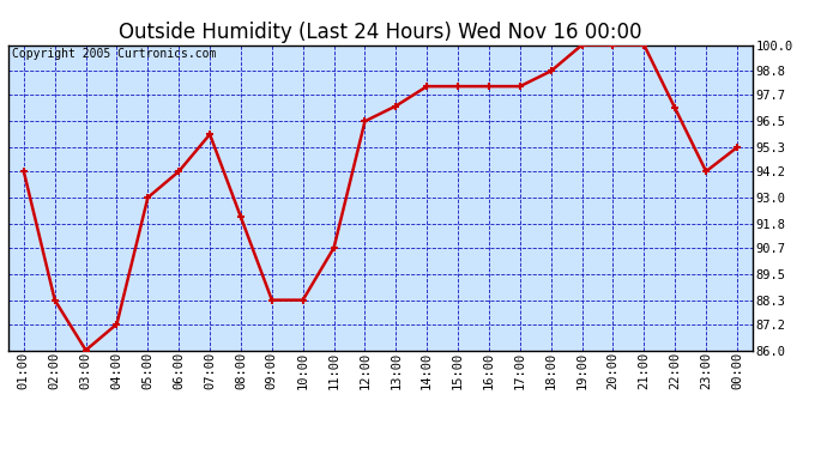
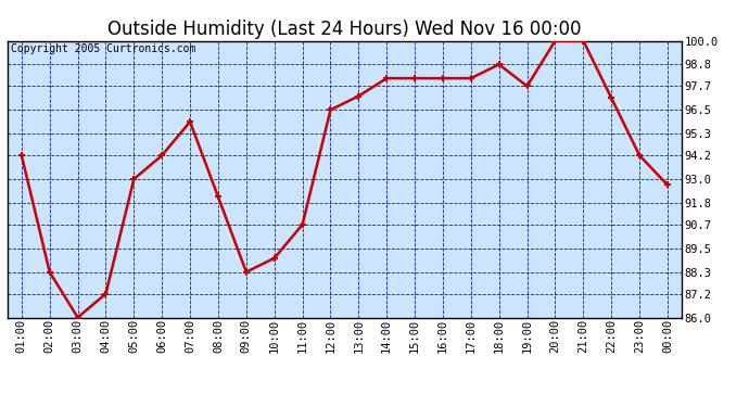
10:00: 88.3 -> 89.0
19:00: 100.0 -> 97.7
00:00: 95.3 -> 92.7
